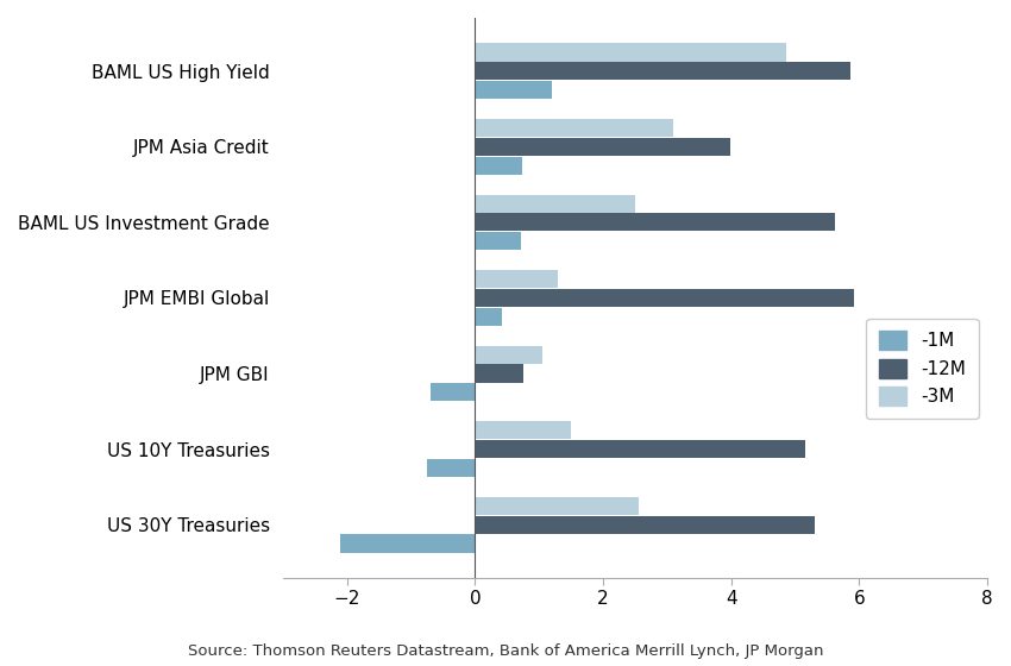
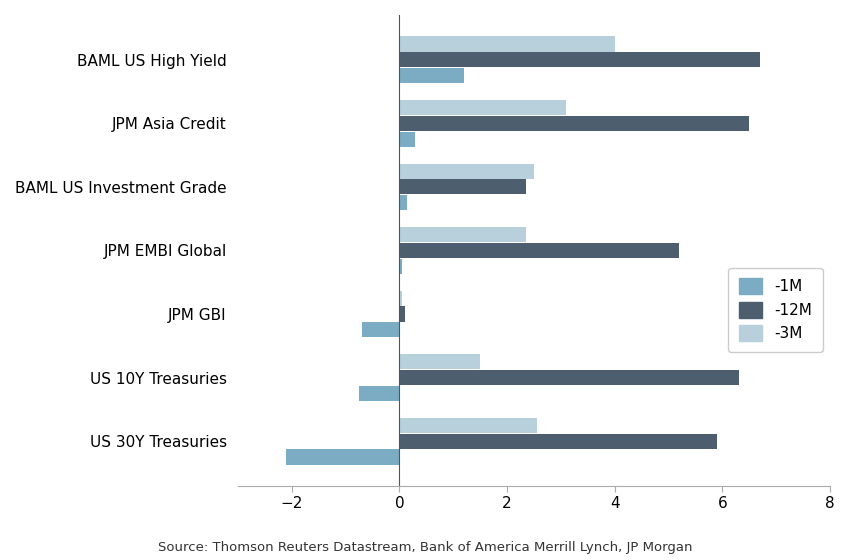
-3M/BAML US High Yield: 4.86 -> 4.00
-12M/BAML US High Yield: 5.86 -> 6.70
-12M/JPM Asia Credit: 3.98 -> 6.50
-1M/JPM Asia Credit: 0.74 -> 0.30
-12M/BAML US Investment Grade: 5.62 -> 2.35
-1M/BAML US Investment Grade: 0.72 -> 0.15
-3M/JPM EMBI Global: 1.30 -> 2.35
-12M/JPM EMBI Global: 5.92 -> 5.20
-1M/JPM EMBI Global: 0.42 -> 0.05
-3M/JPM GBI: 1.06 -> 0.05
-12M/JPM GBI: 0.76 -> 0.10
-12M/US 10Y Treasuries: 5.16 -> 6.30
-12M/US 30Y Treasuries: 5.30 -> 5.90
